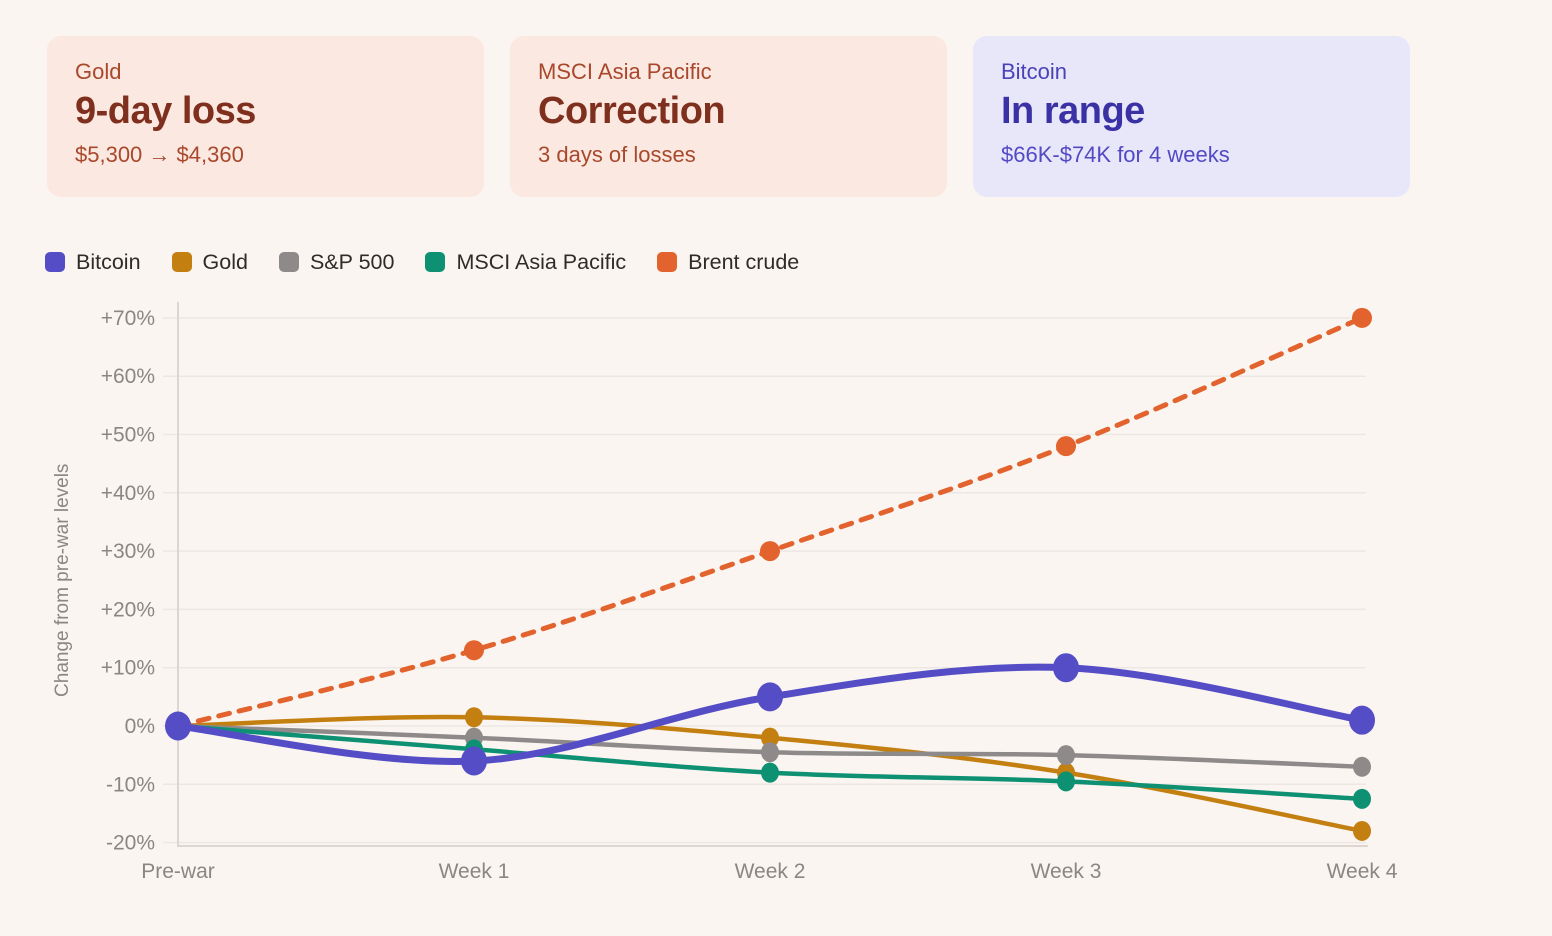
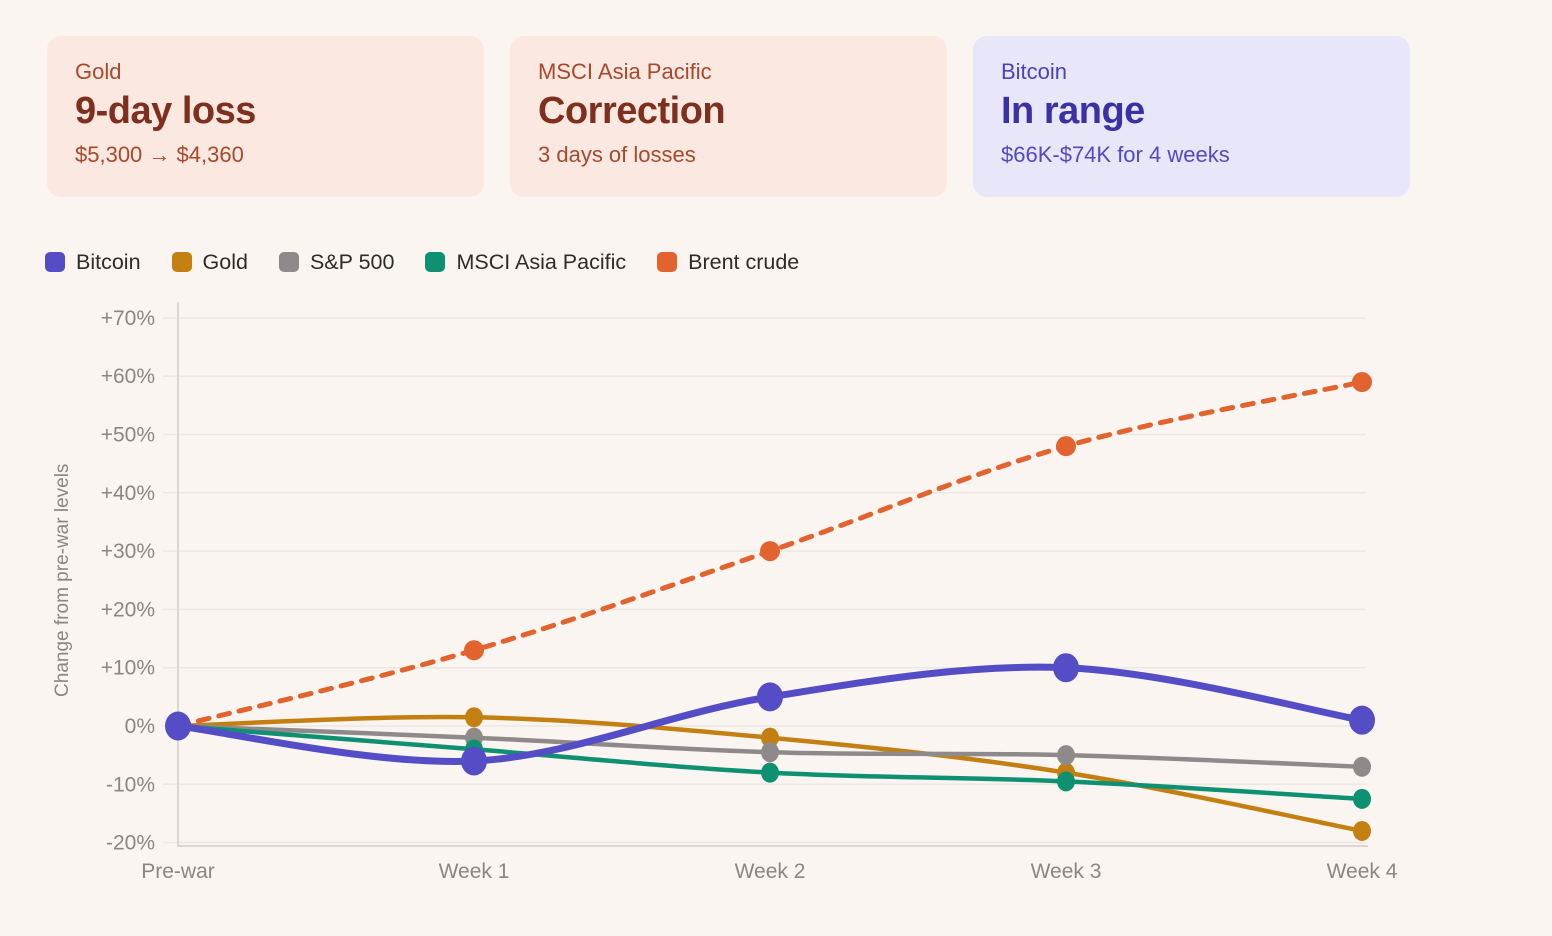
Brent crude/Week 4: 70% -> 59%
